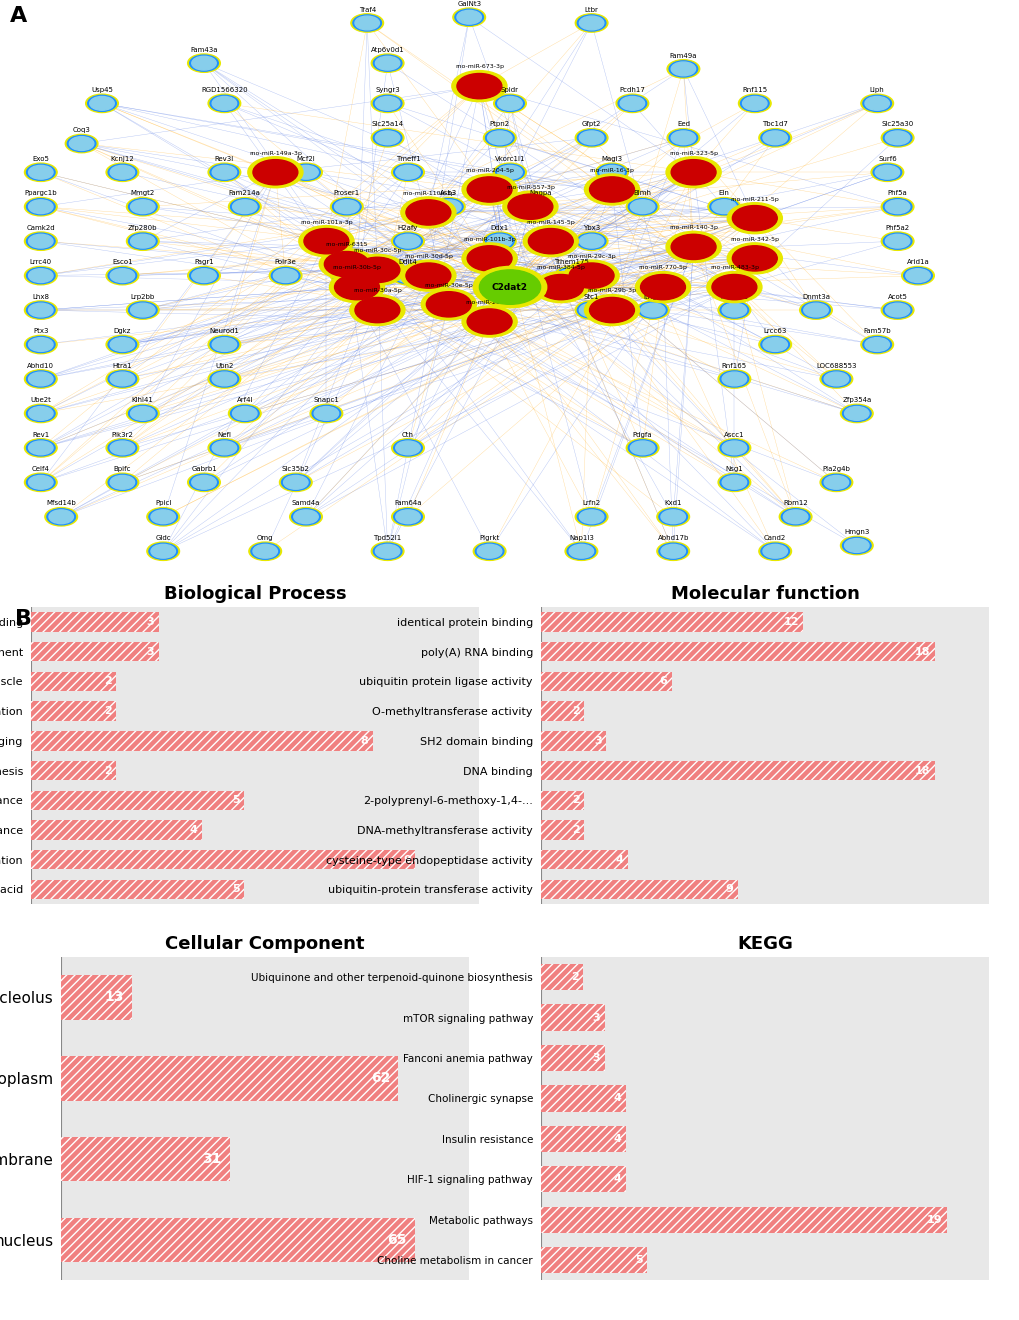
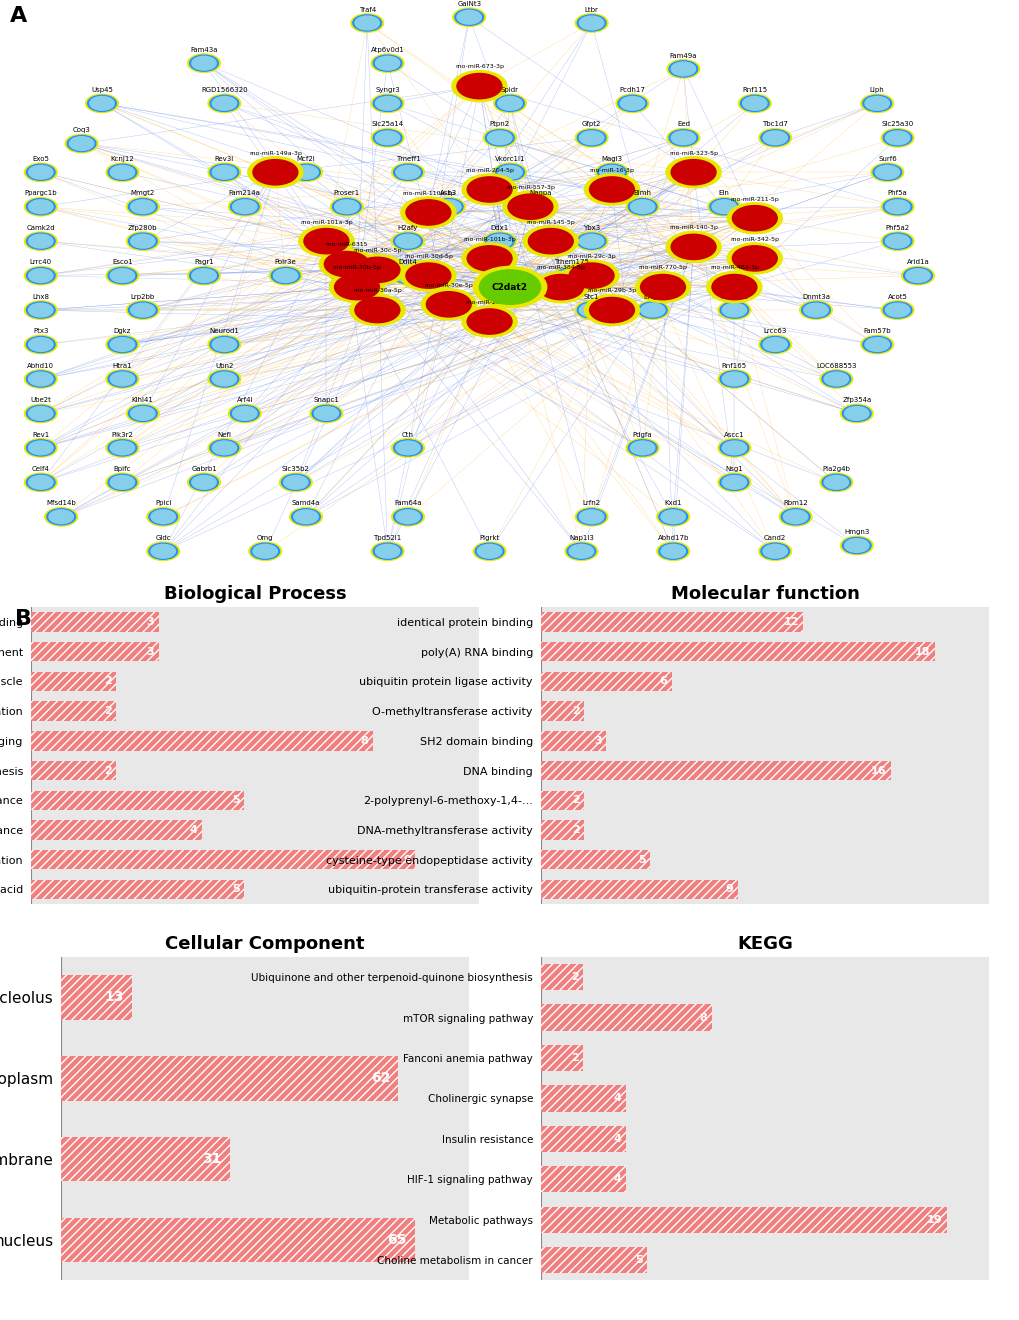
Molecular function/DNA binding: 18 -> 16
Molecular function/cysteine-type endopeptidase activity: 4 -> 5
KEGG/mTOR signaling pathway: 3 -> 8
KEGG/Fanconi anemia pathway: 3 -> 2
